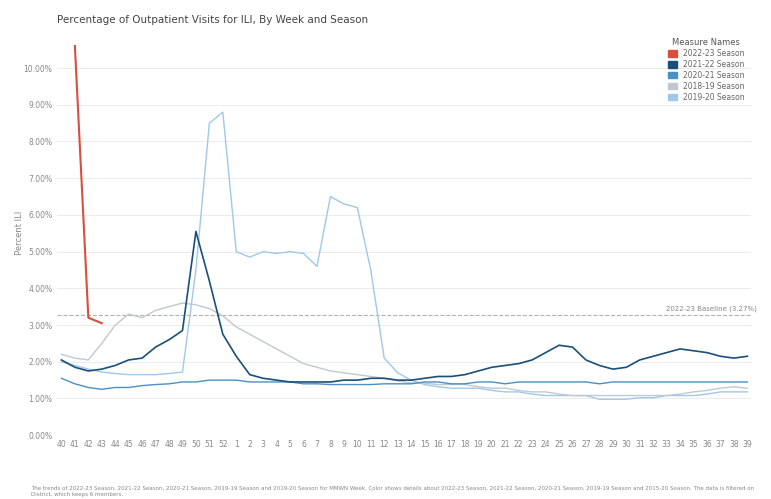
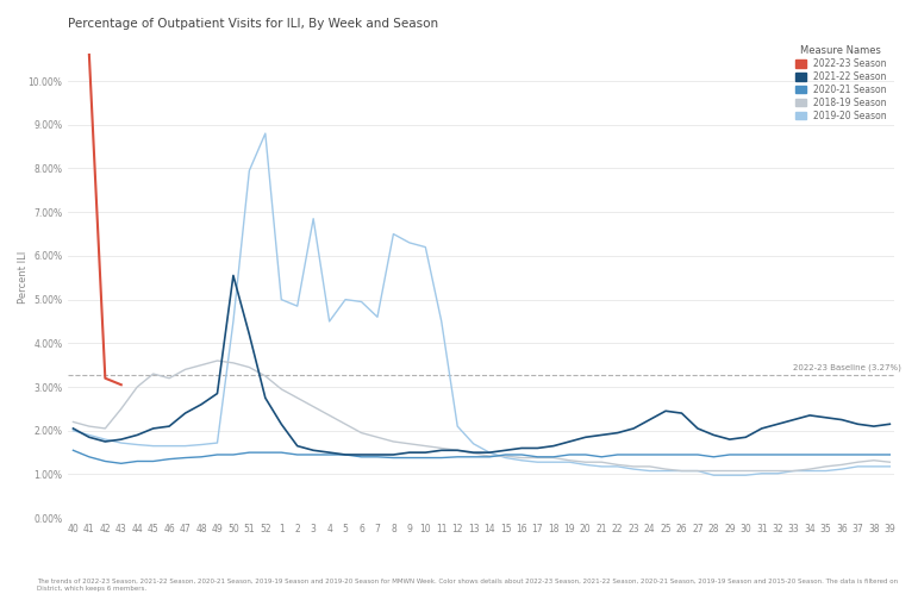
2019-20 Season/51: 8.50% -> 7.95%
2019-20 Season/3: 5.00% -> 6.85%
2019-20 Season/4: 4.95% -> 4.50%
